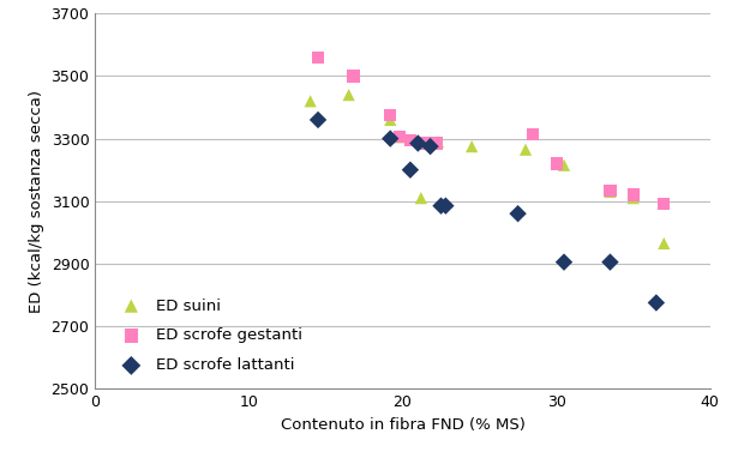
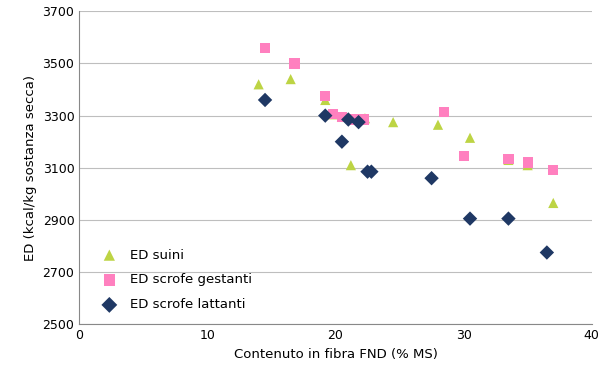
ED scrofe gestanti/30: 3220 -> 3145
